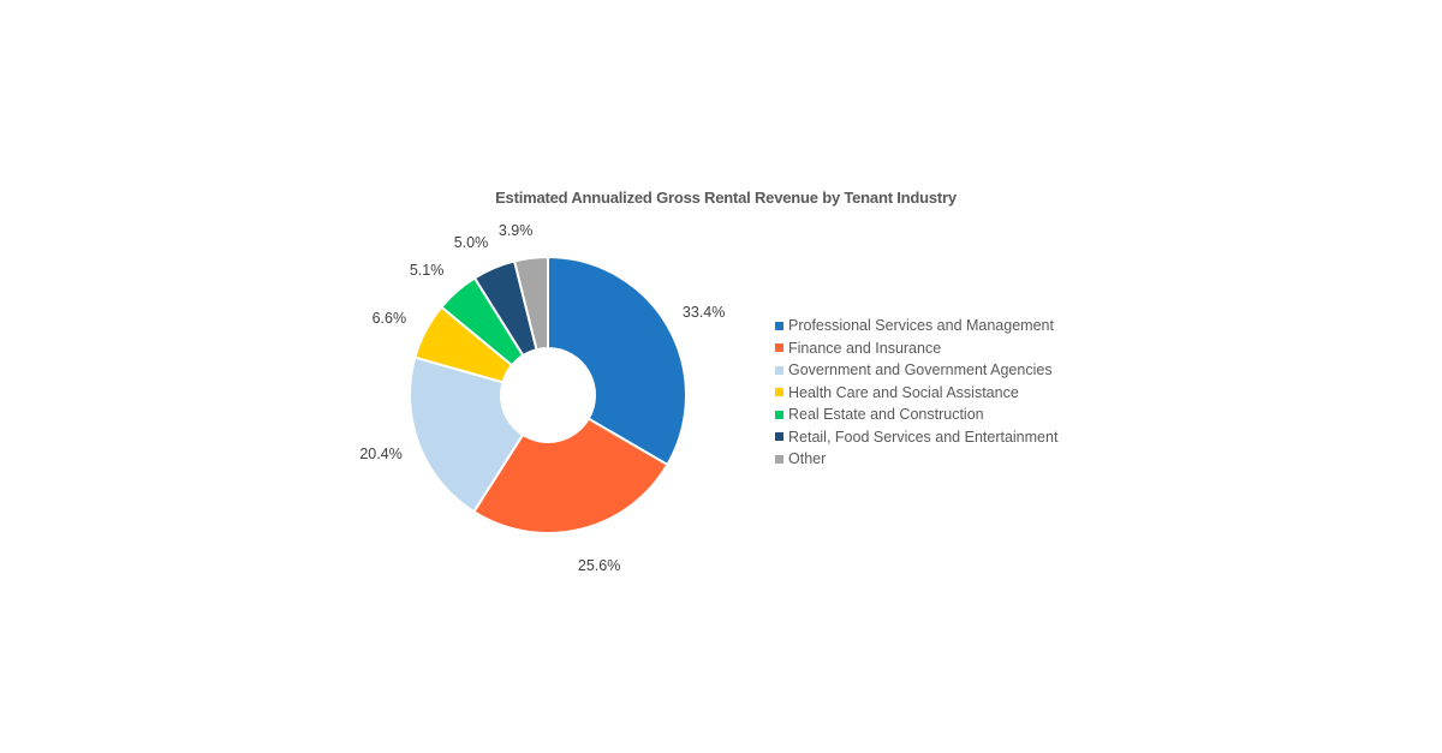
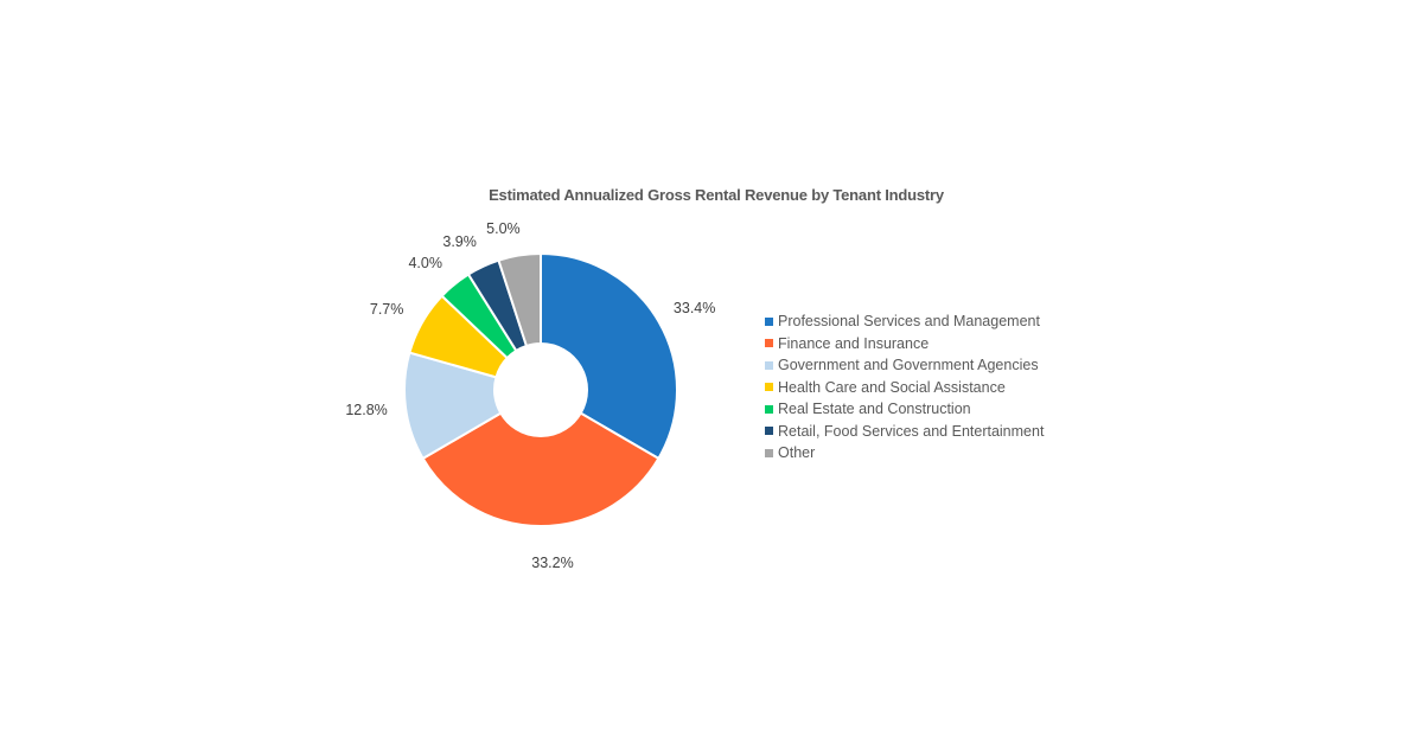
Finance and Insurance: 25.6% -> 33.2%
Government and Government Agencies: 20.4% -> 12.8%
Health Care and Social Assistance: 6.6% -> 7.7%
Real Estate and Construction: 5.1% -> 4.0%
Retail, Food Services and Entertainment: 5.0% -> 3.9%
Other: 3.9% -> 5.0%
